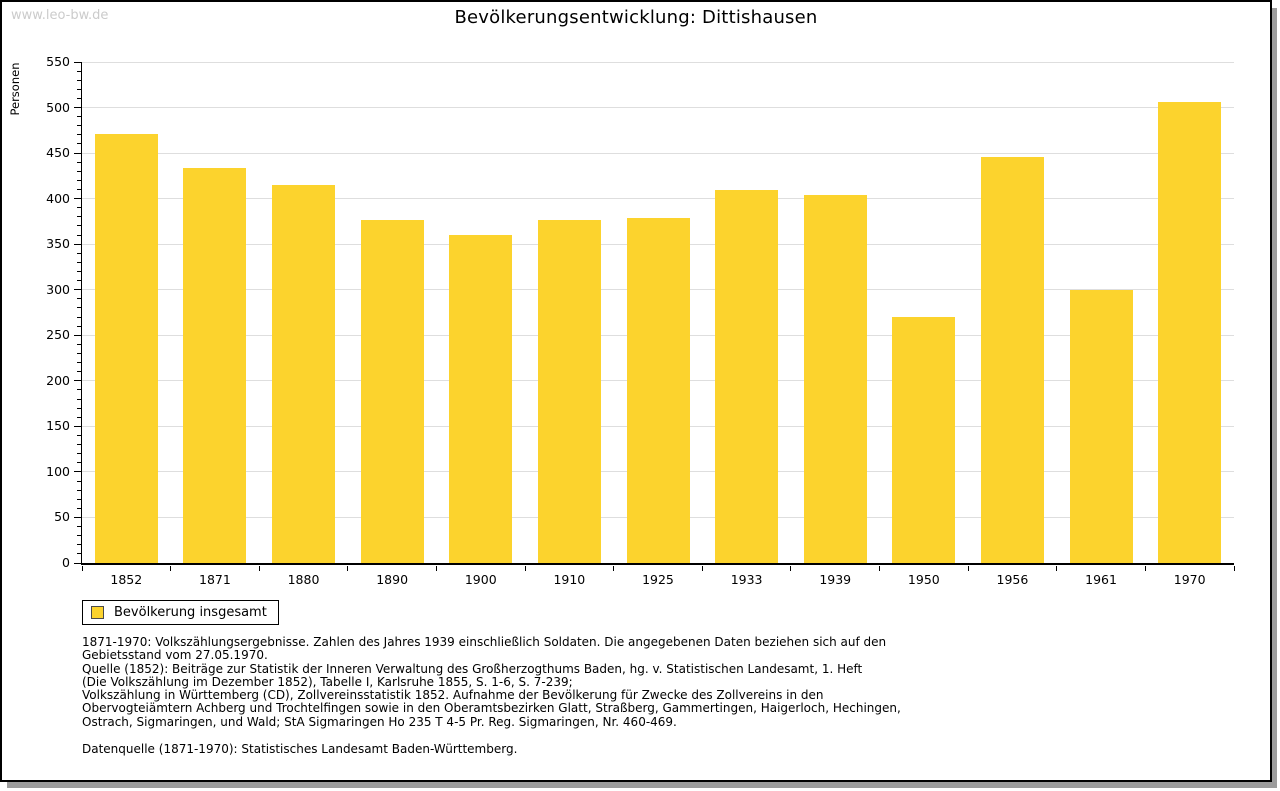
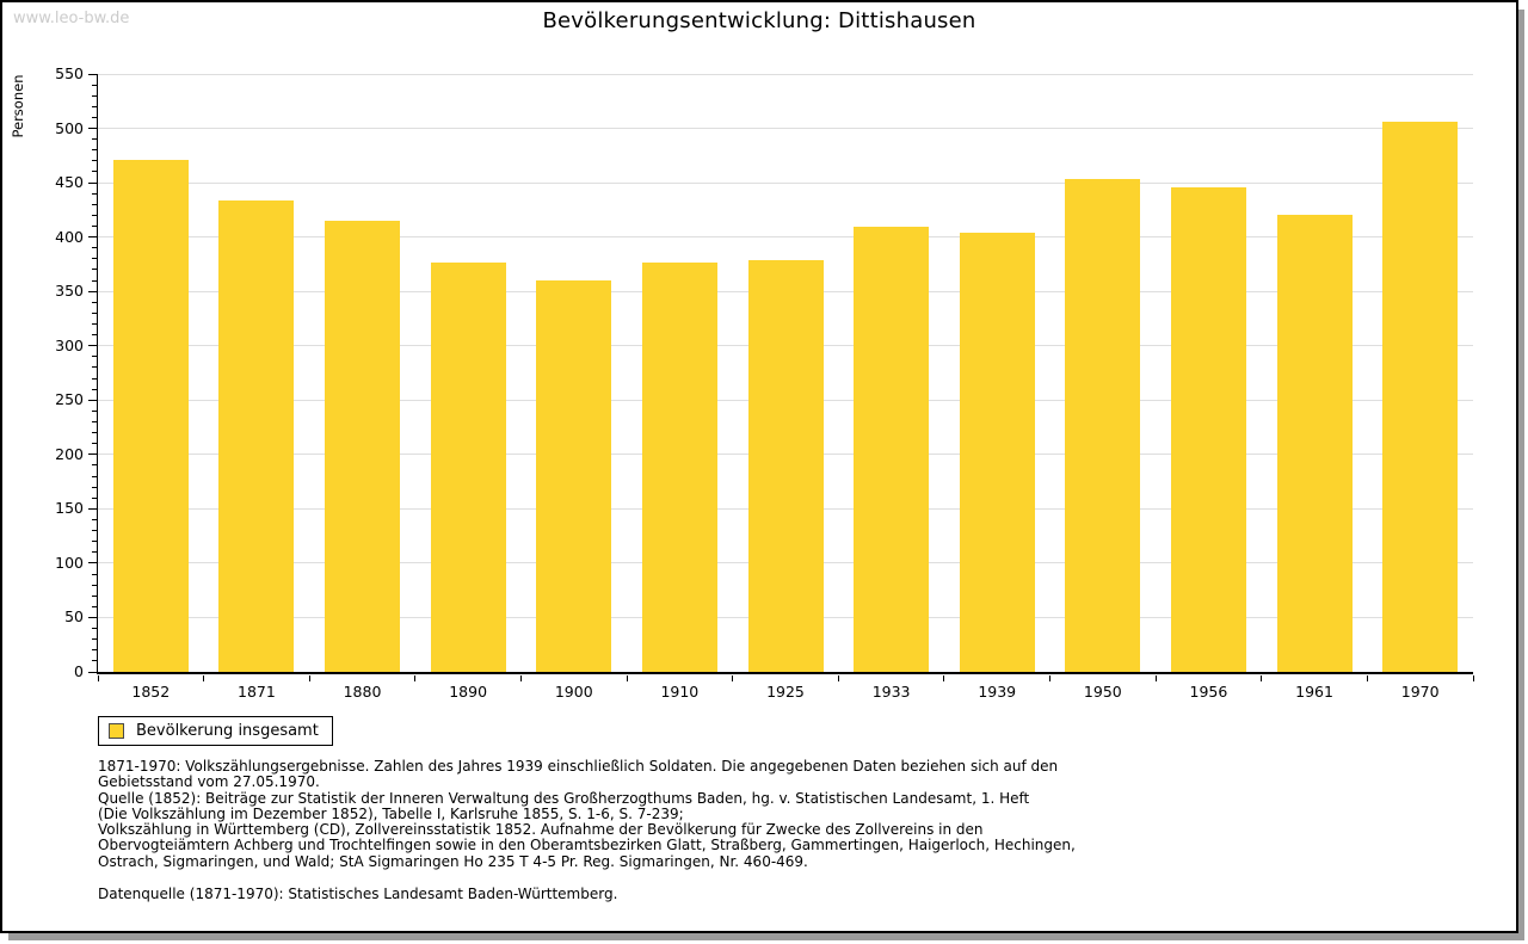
1950: 270 -> 450
1961: 300 -> 420
